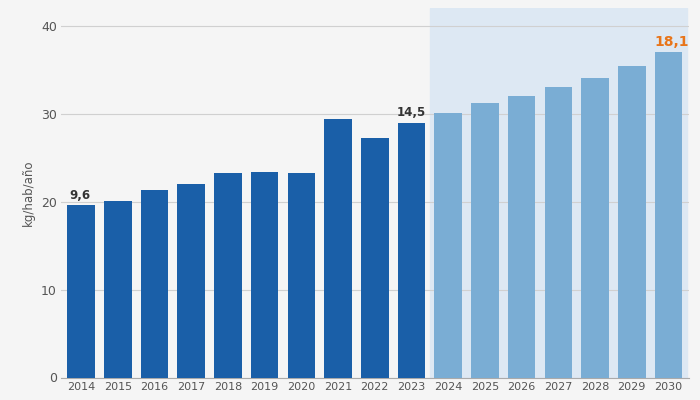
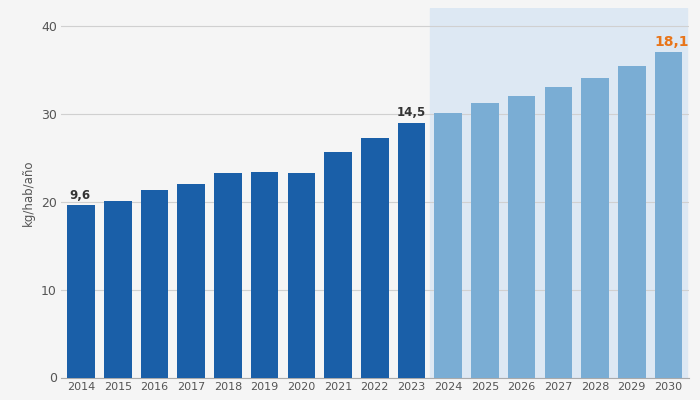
2021: 29.4 -> 25.7
